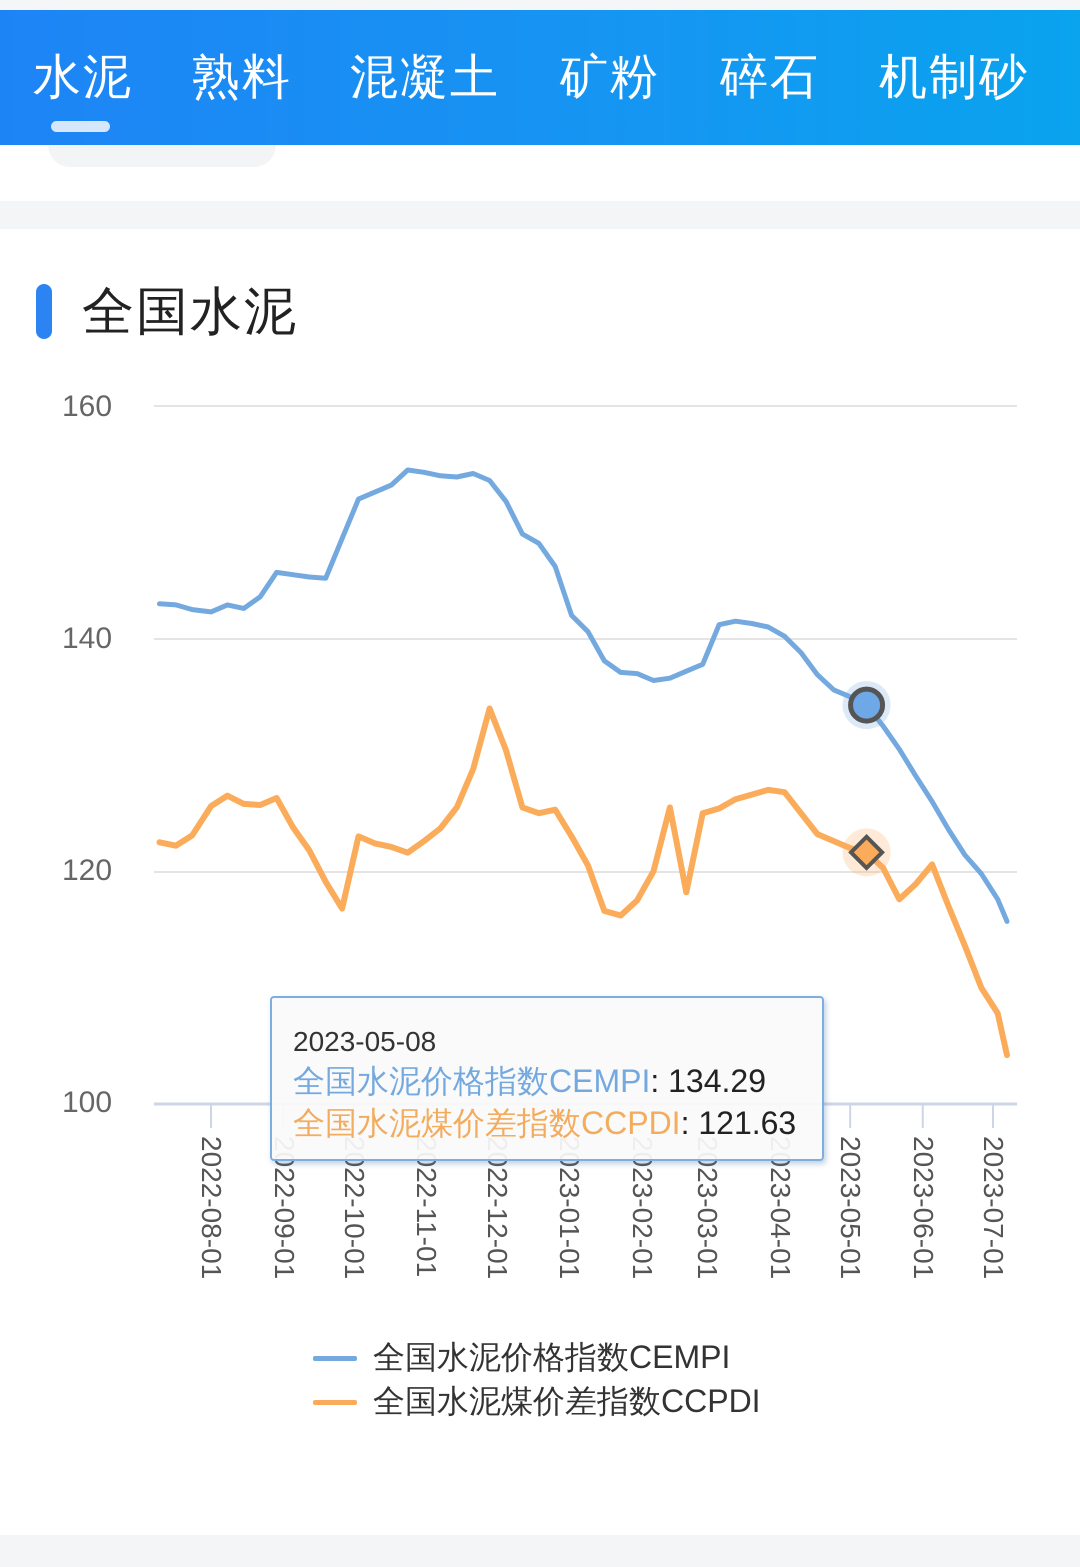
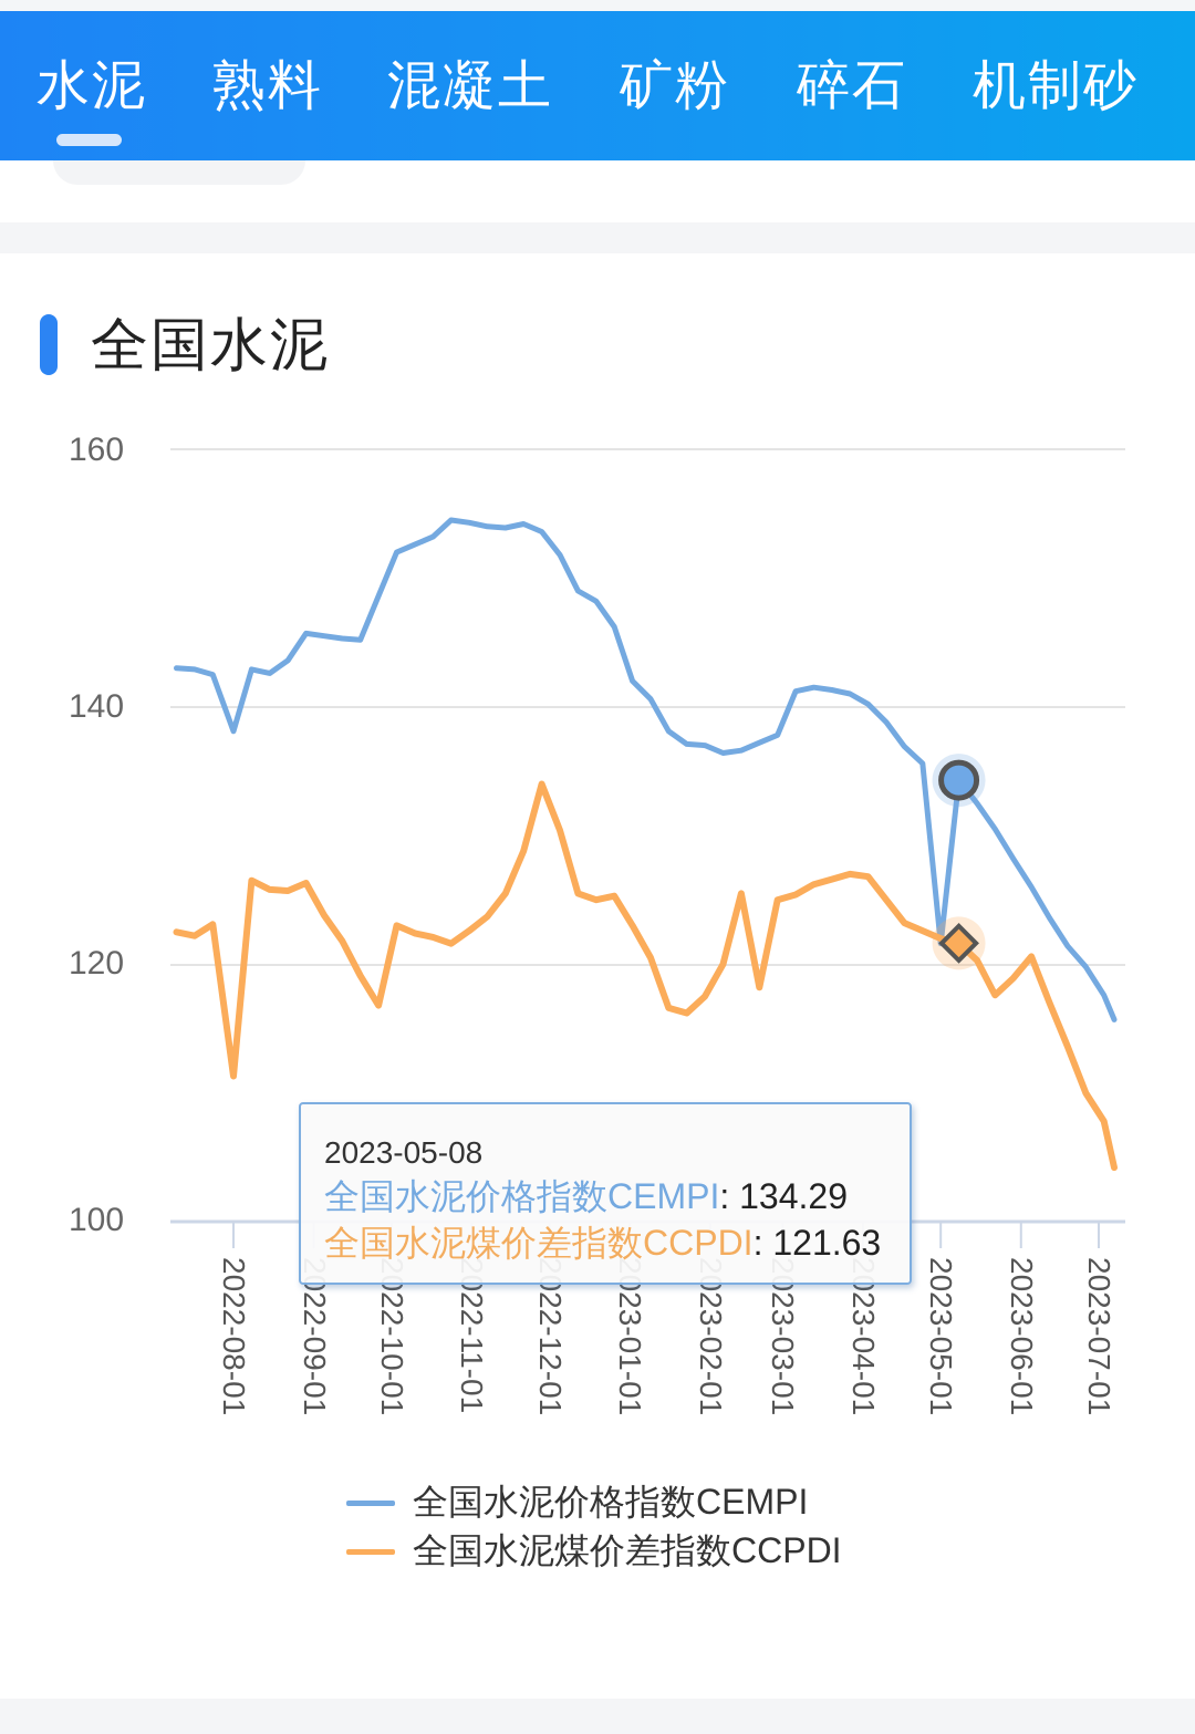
全国水泥价格指数CEMPI/2022-08-01: 142.3 -> 138.1
全国水泥煤价差指数CCPDI/2022-08-01: 125.6 -> 111.3
全国水泥价格指数CEMPI/2023-05-01: 135.0 -> 121.6
